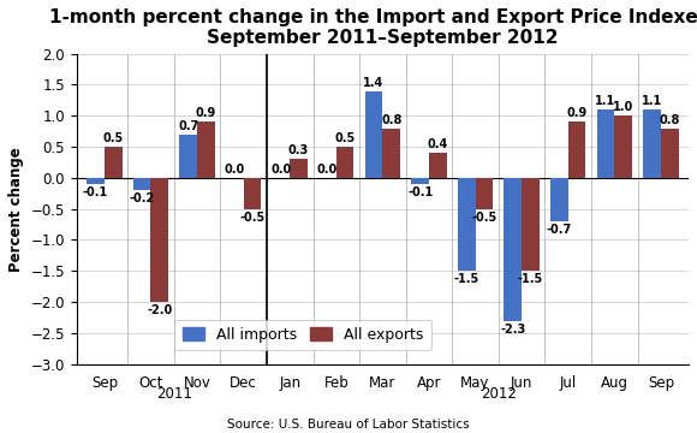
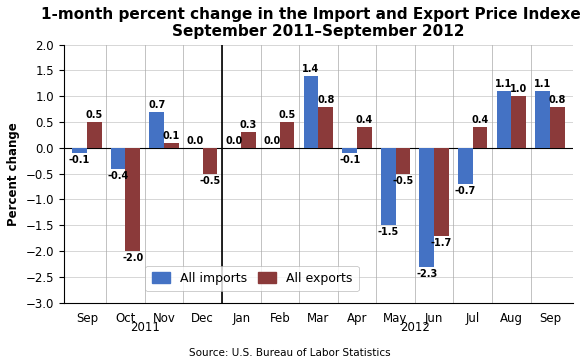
All imports/Oct: -0.2 -> -0.4
All exports/Nov: 0.9 -> 0.1
All exports/Jun: -1.5 -> -1.7
All exports/Jul: 0.9 -> 0.4
